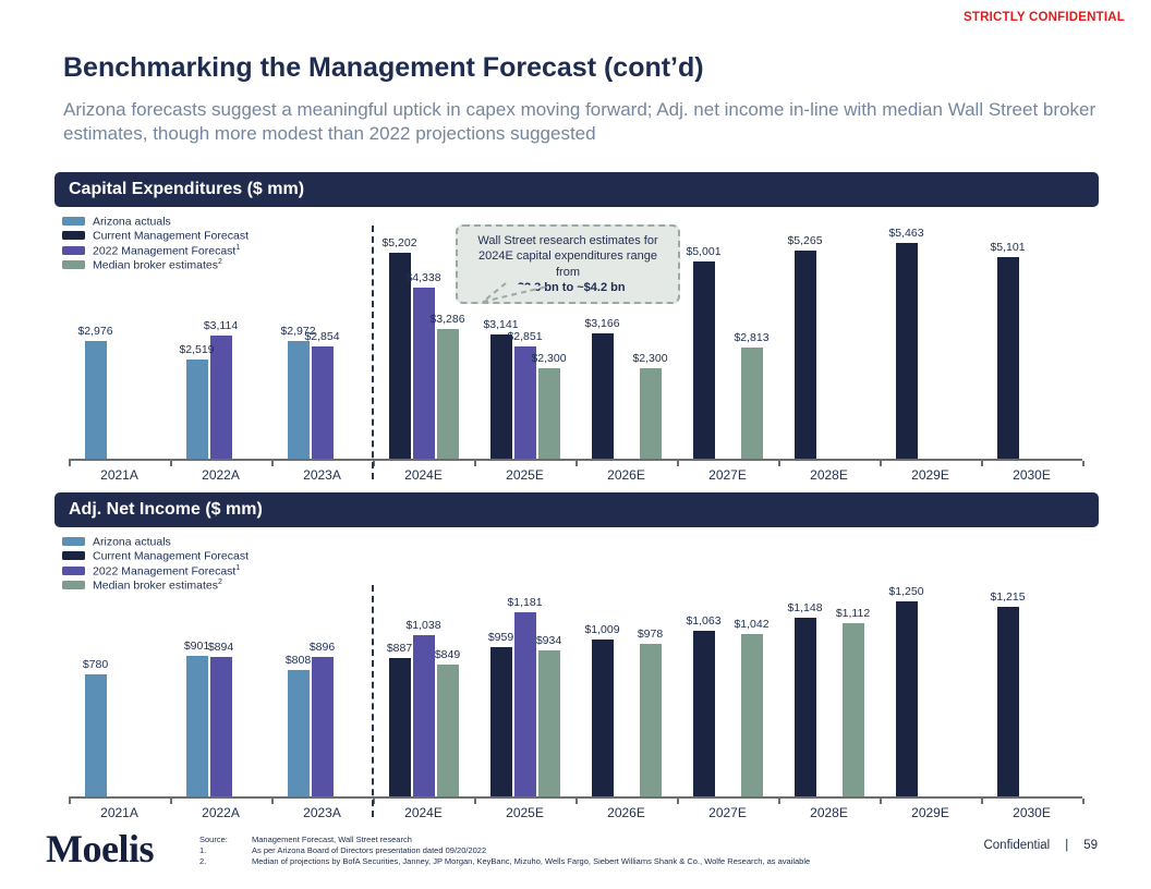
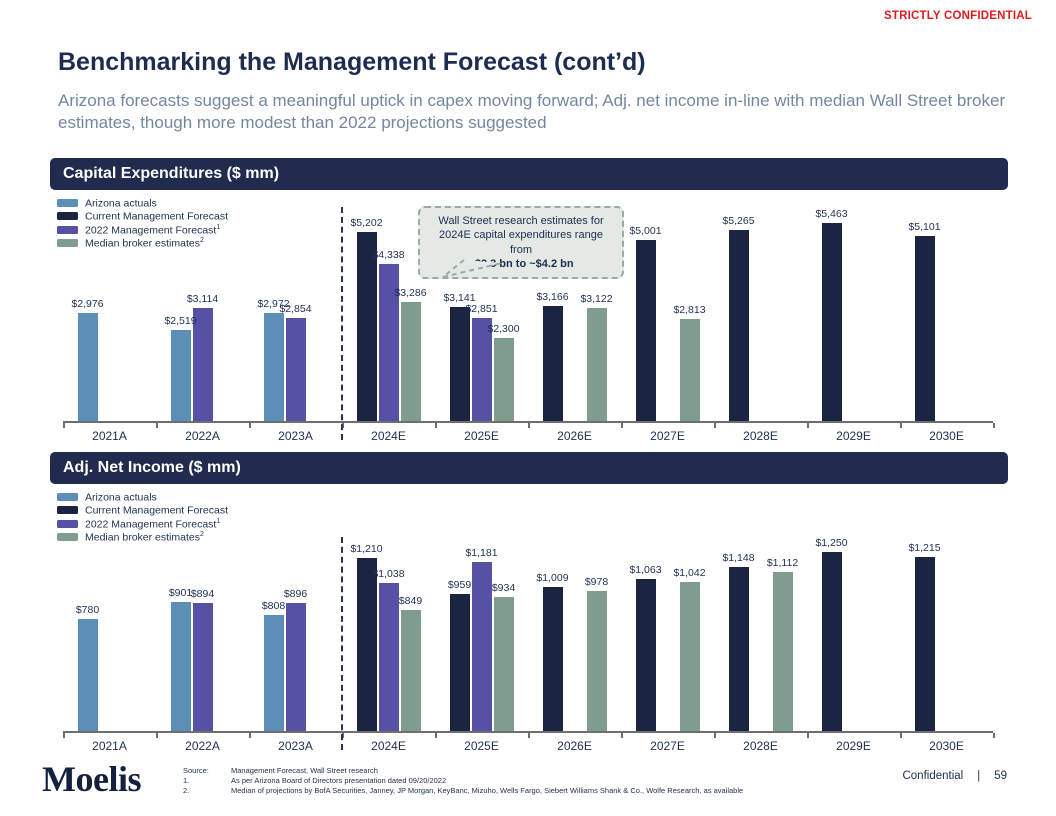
Capital Expenditures ($ mm)/Median broker estimates/2026E: $2,300 -> $3,122
Adj. Net Income ($ mm)/Current Management Forecast/2024E: $887 -> $1,210
